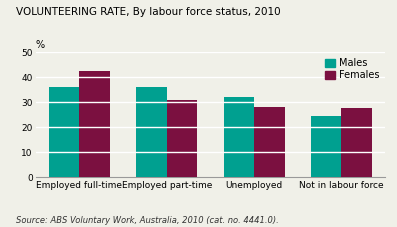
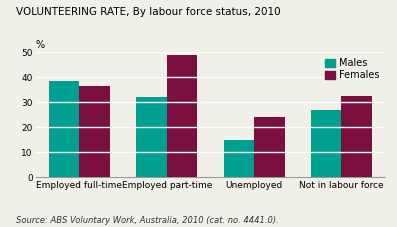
Males/Employed full-time: 36.0 -> 38.5
Females/Employed full-time: 42.5 -> 36.5
Males/Employed part-time: 36.0 -> 32.0
Females/Employed part-time: 31.0 -> 49.0
Males/Unemployed: 32.0 -> 15.0
Females/Unemployed: 28.0 -> 24.0
Males/Not in labour force: 24.5 -> 27.0
Females/Not in labour force: 27.5 -> 32.5
